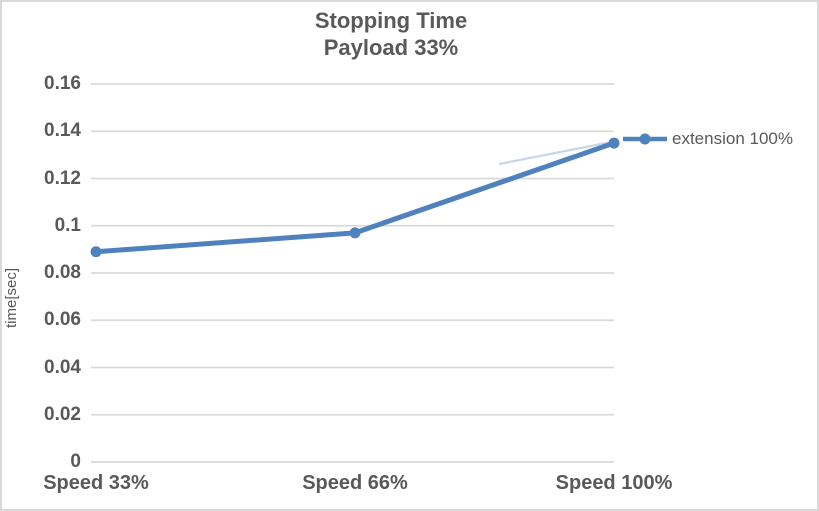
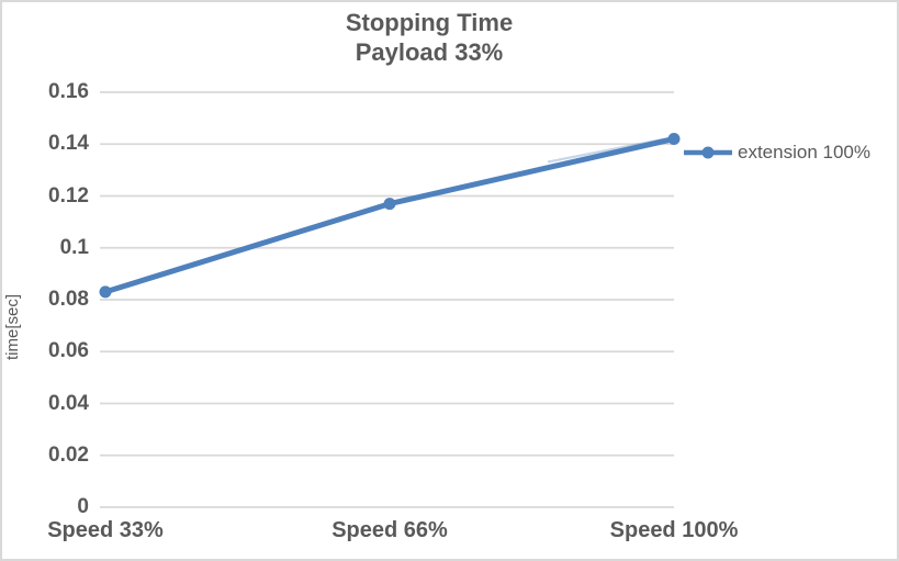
Speed 33%: 0.089 -> 0.083
Speed 66%: 0.097 -> 0.117
Speed 100%: 0.135 -> 0.142
